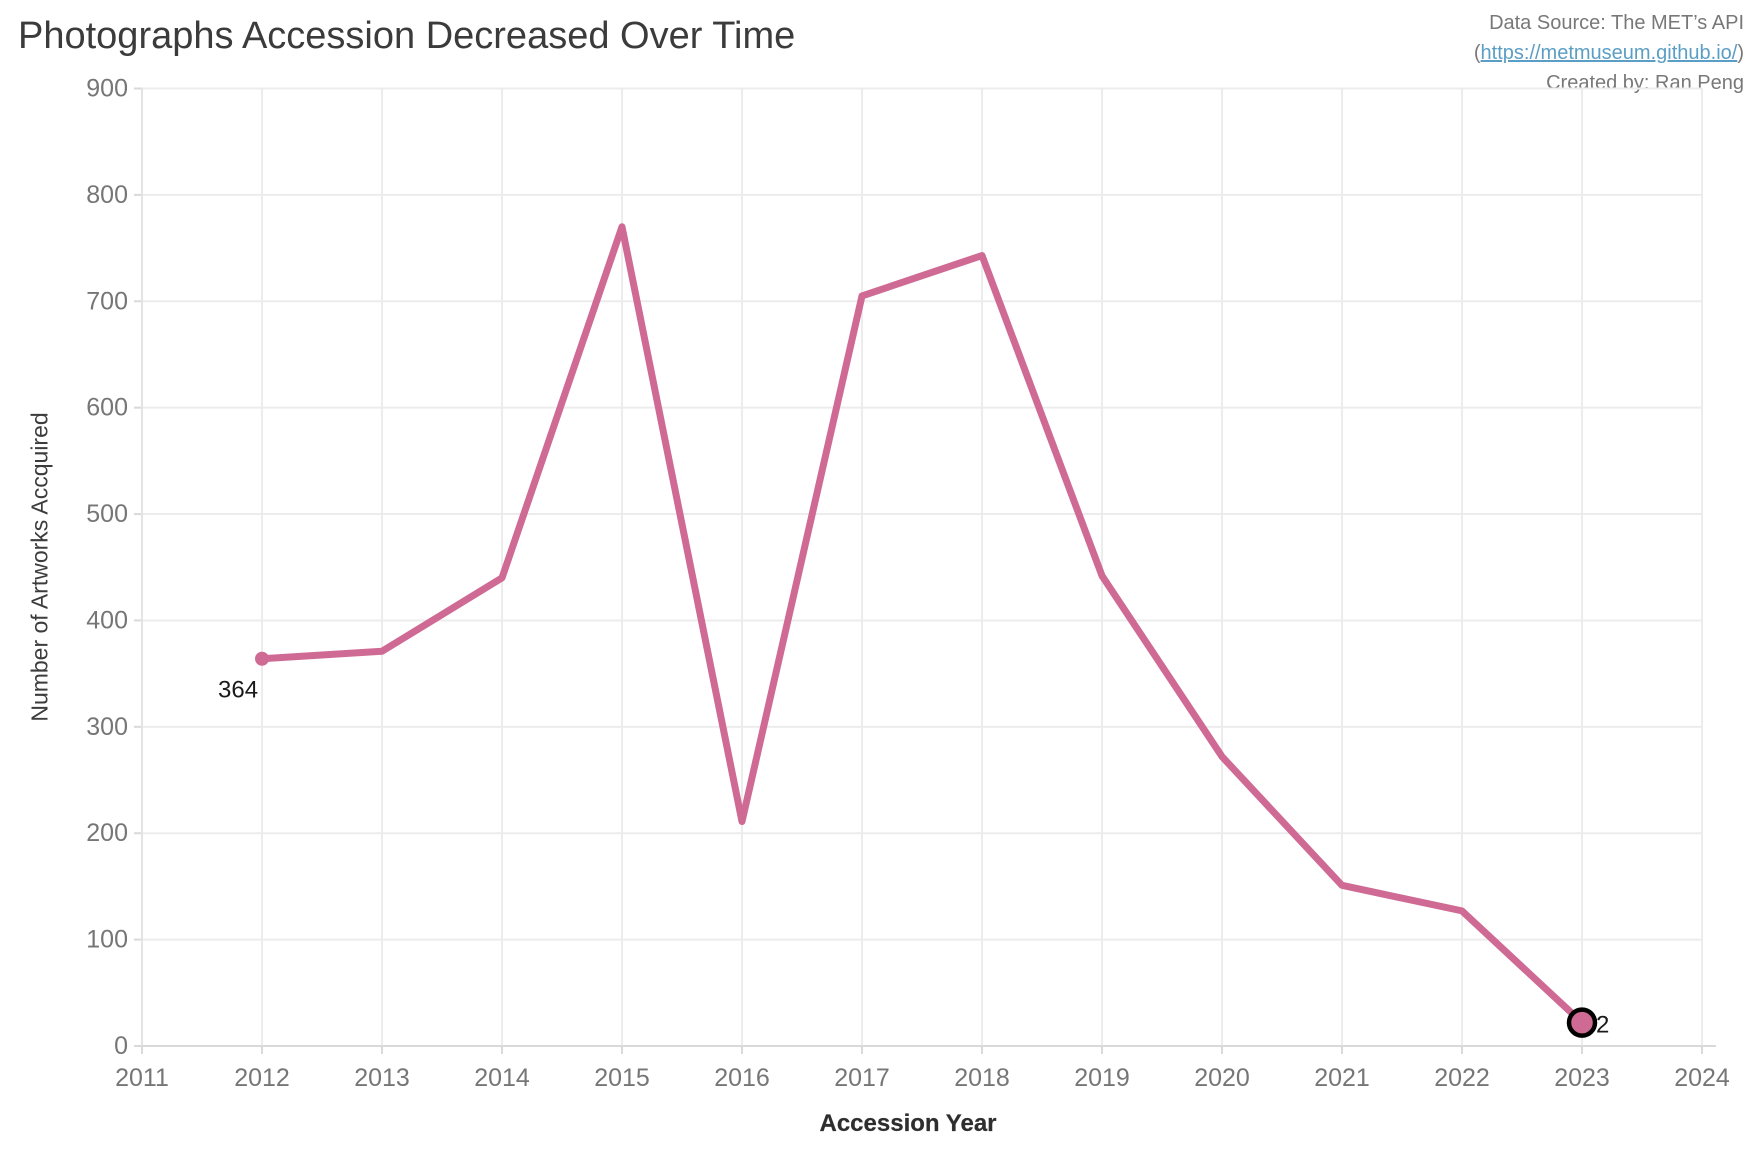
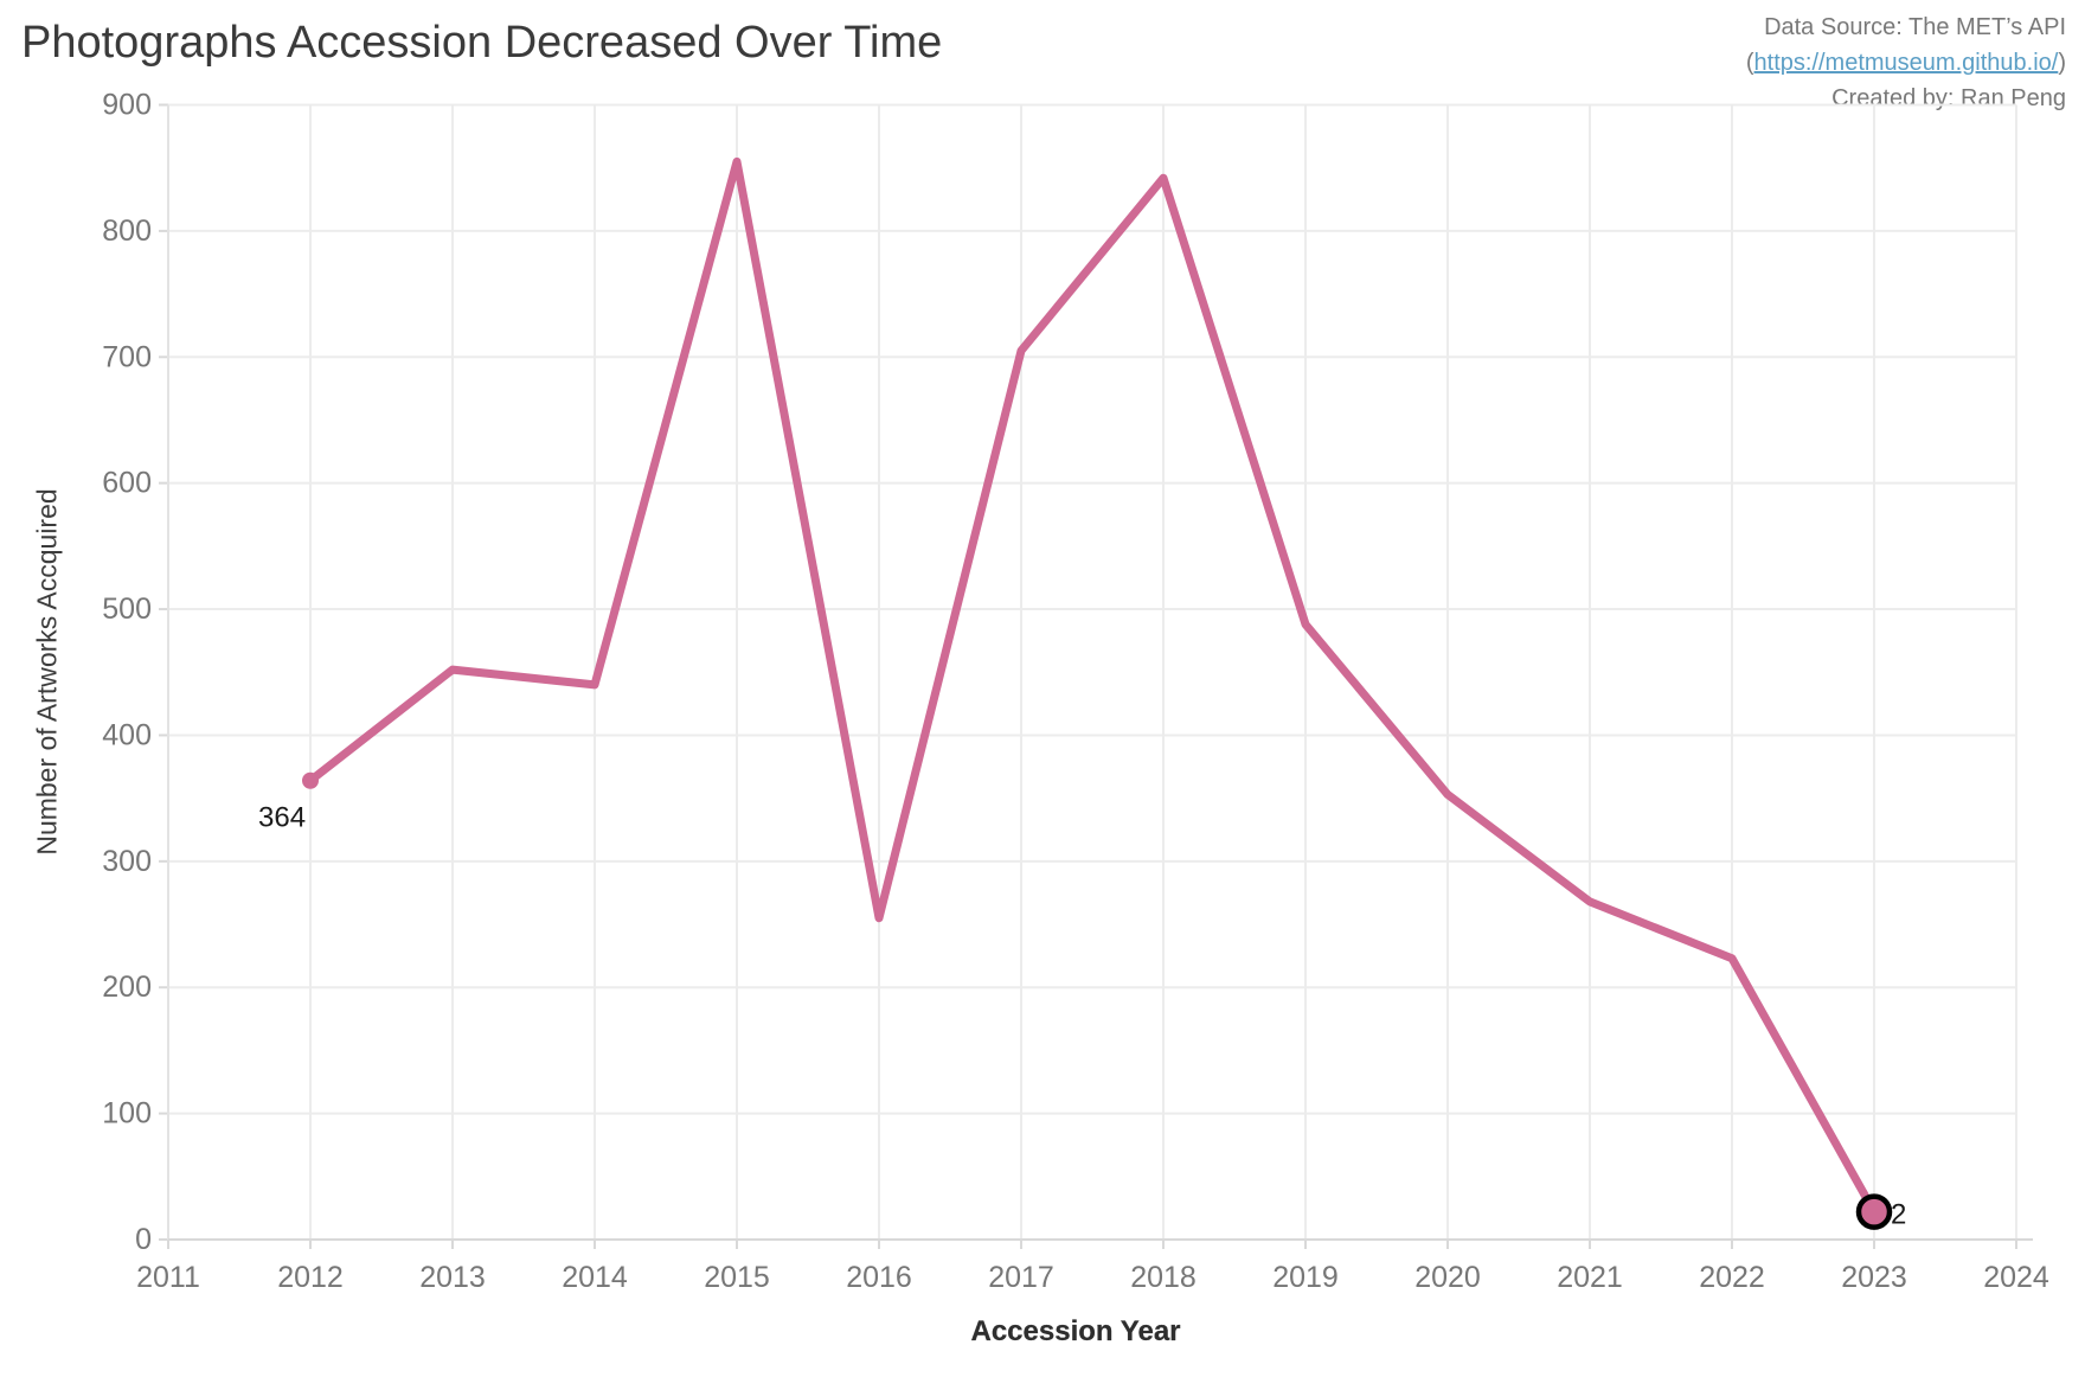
2013: 371 -> 452
2015: 770 -> 855
2016: 211 -> 255
2018: 743 -> 842
2019: 442 -> 488
2020: 272 -> 353
2021: 151 -> 268
2022: 127 -> 223
